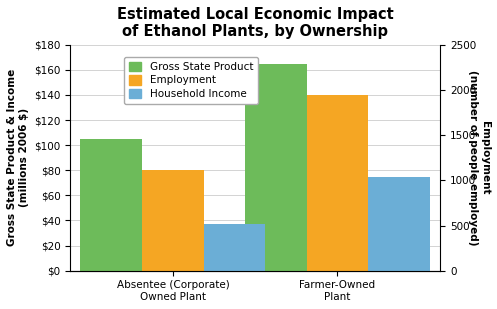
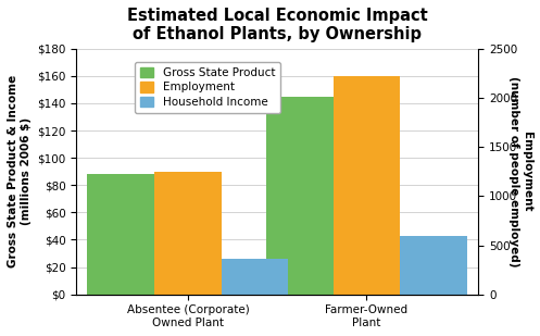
Gross State Product/Absentee (Corporate) Owned Plant: $105 -> $88
Employment/Absentee (Corporate) Owned Plant: $80 -> $90
Household Income/Absentee (Corporate) Owned Plant: $37 -> $26
Gross State Product/Farmer-Owned Plant: $165 -> $145
Employment/Farmer-Owned Plant: $140 -> $160
Household Income/Farmer-Owned Plant: $75 -> $43
